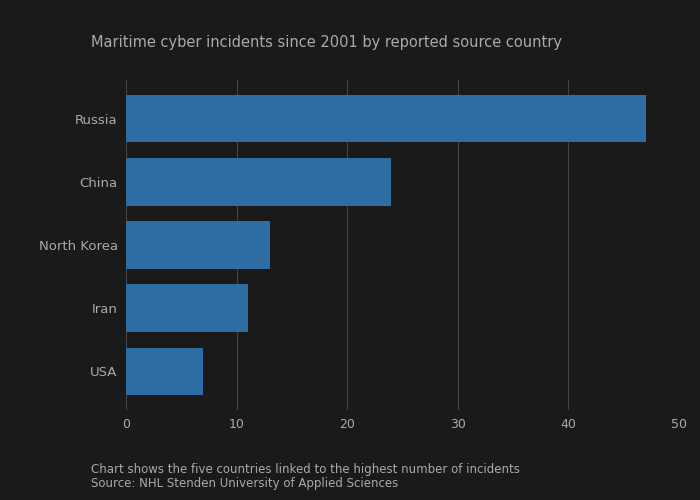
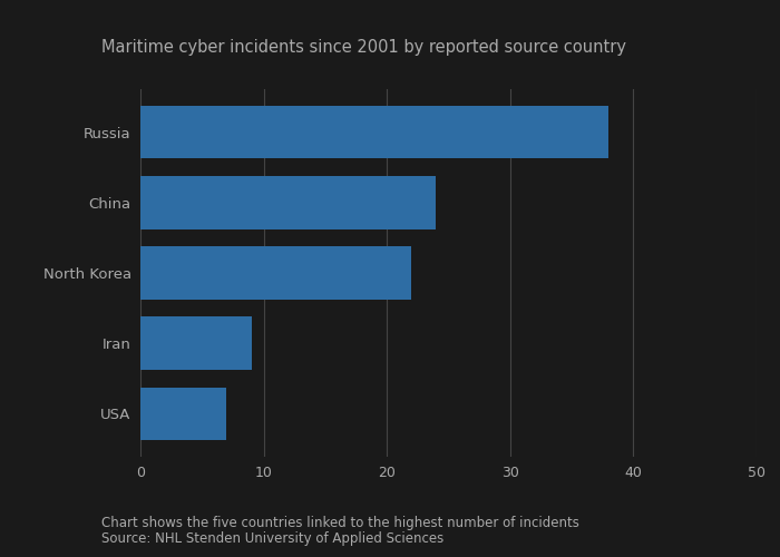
Russia: 47 -> 38
North Korea: 13 -> 22
Iran: 11 -> 9
